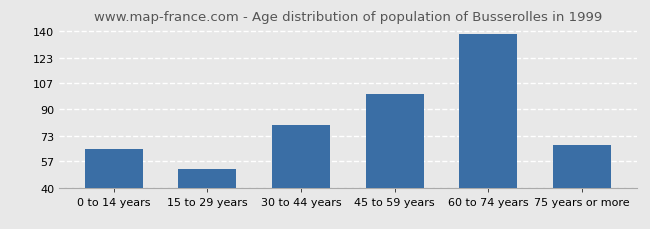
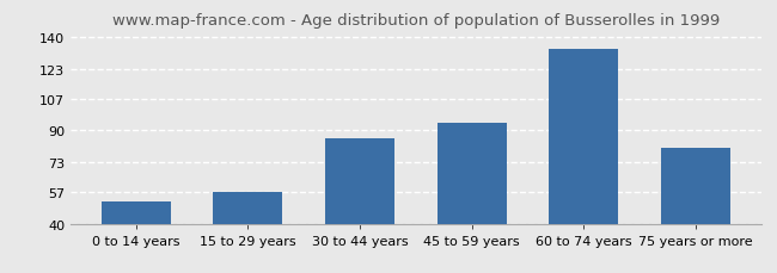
0 to 14 years: 65 -> 52
15 to 29 years: 52 -> 57
30 to 44 years: 80 -> 86
45 to 59 years: 100 -> 94
60 to 74 years: 138 -> 134
75 years or more: 67 -> 81
